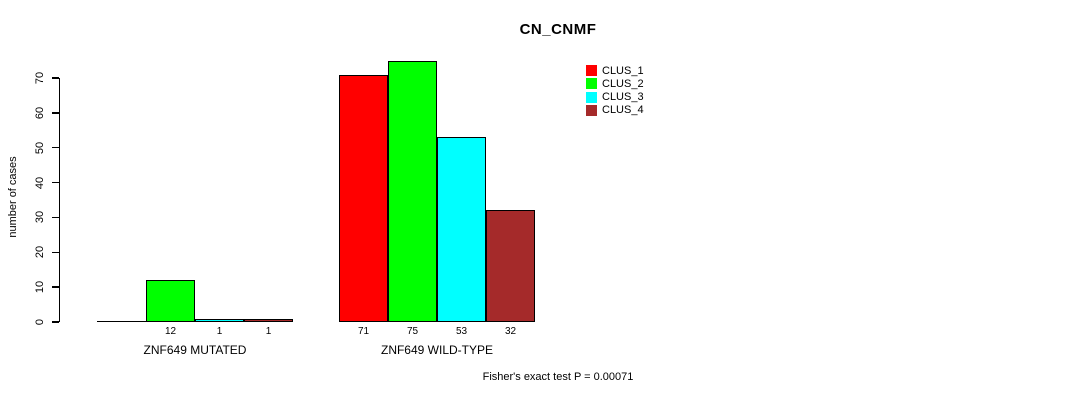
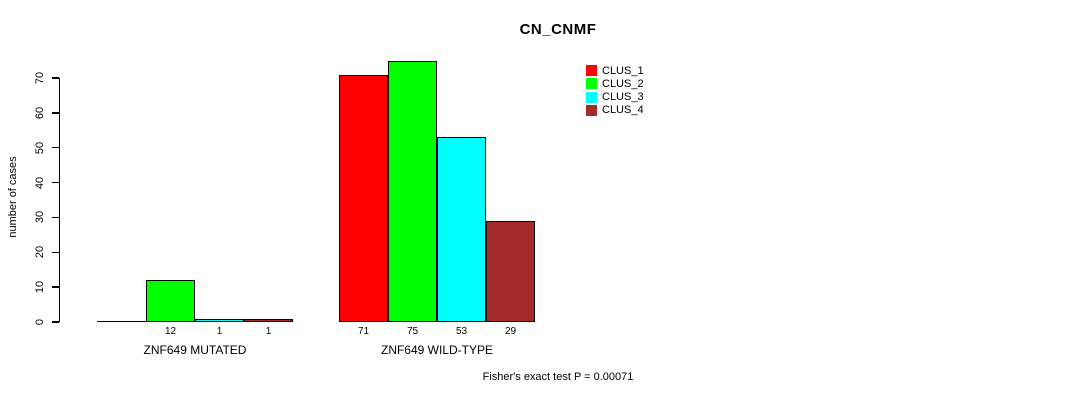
CLUS_4/ZNF649 WILD-TYPE: 32 -> 29
